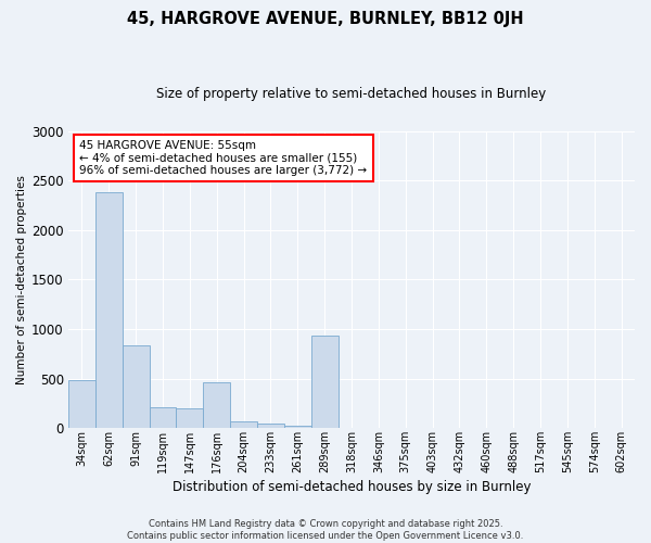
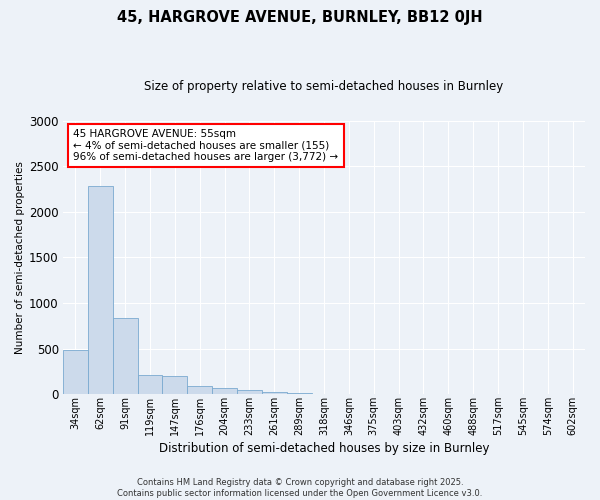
62sqm: 2380 -> 2280
176sqm: 460 -> 100
289sqm: 940 -> 10
